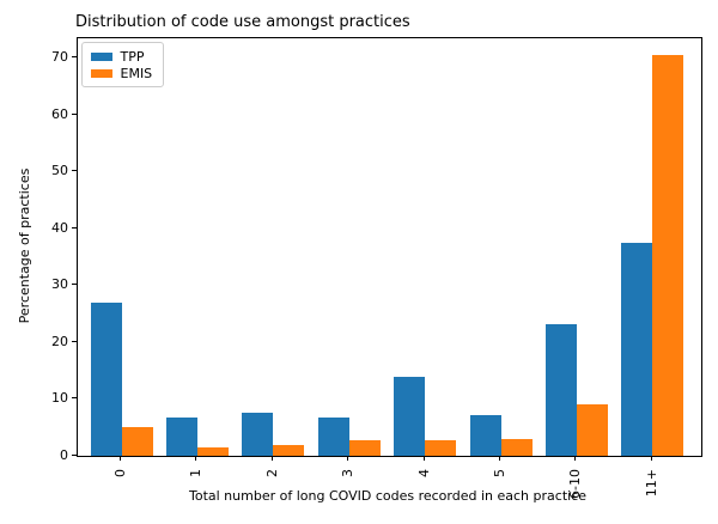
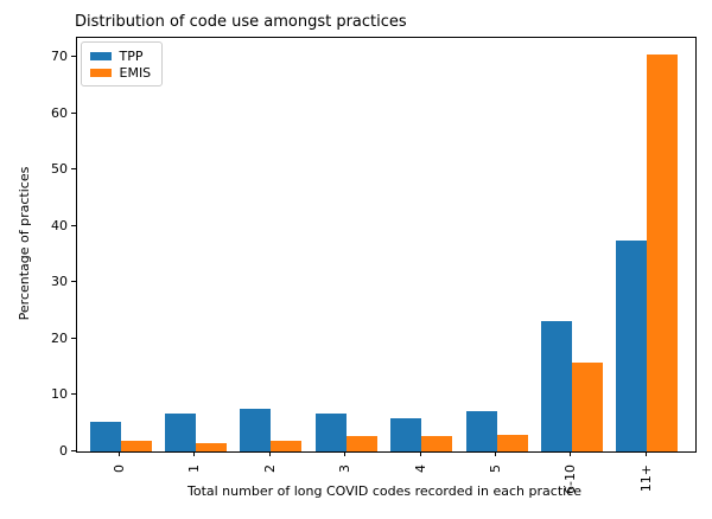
TPP/0: 27 -> 5
EMIS/0: 5 -> 2
TPP/4: 14 -> 6
EMIS/6-10: 9 -> 16
